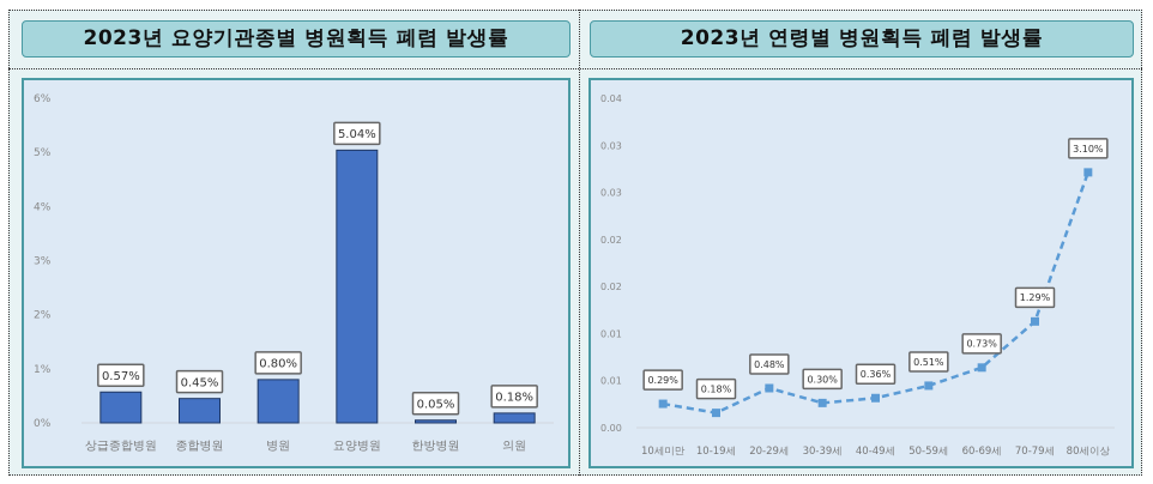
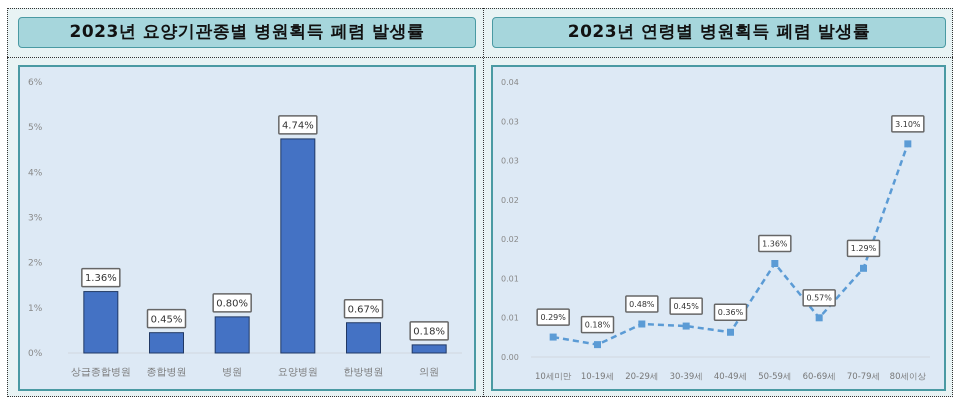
2023년 요양기관종별 병원획득 폐렴 발생률/상급종합병원: 0.57% -> 1.36%
2023년 요양기관종별 병원획득 폐렴 발생률/요양병원: 5.04% -> 4.74%
2023년 요양기관종별 병원획득 폐렴 발생률/한방병원: 0.05% -> 0.67%
2023년 연령별 병원획득 폐렴 발생률/30-39세: 0.30% -> 0.45%
2023년 연령별 병원획득 폐렴 발생률/50-59세: 0.51% -> 1.36%
2023년 연령별 병원획득 폐렴 발생률/60-69세: 0.73% -> 0.57%
